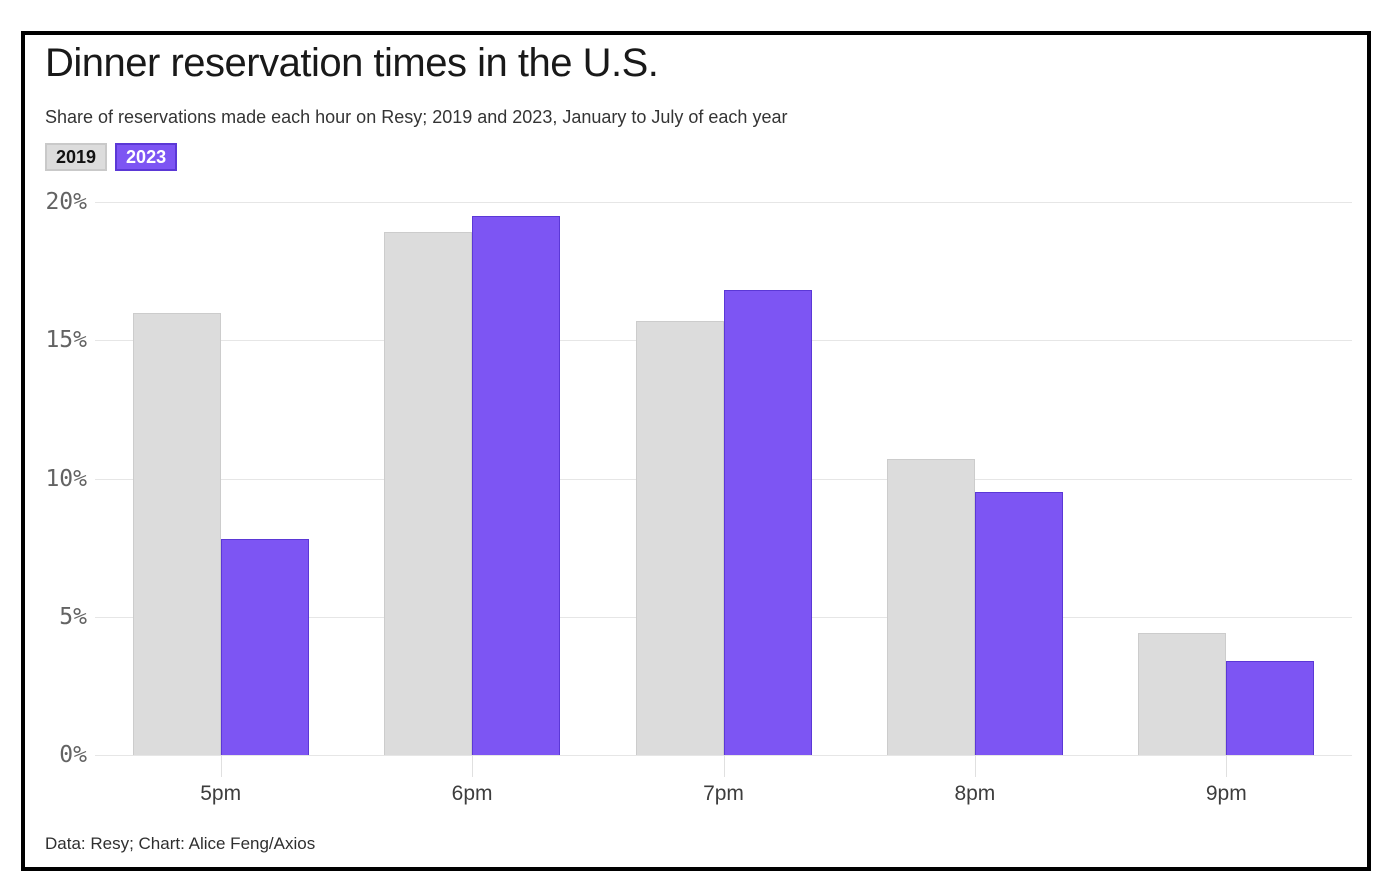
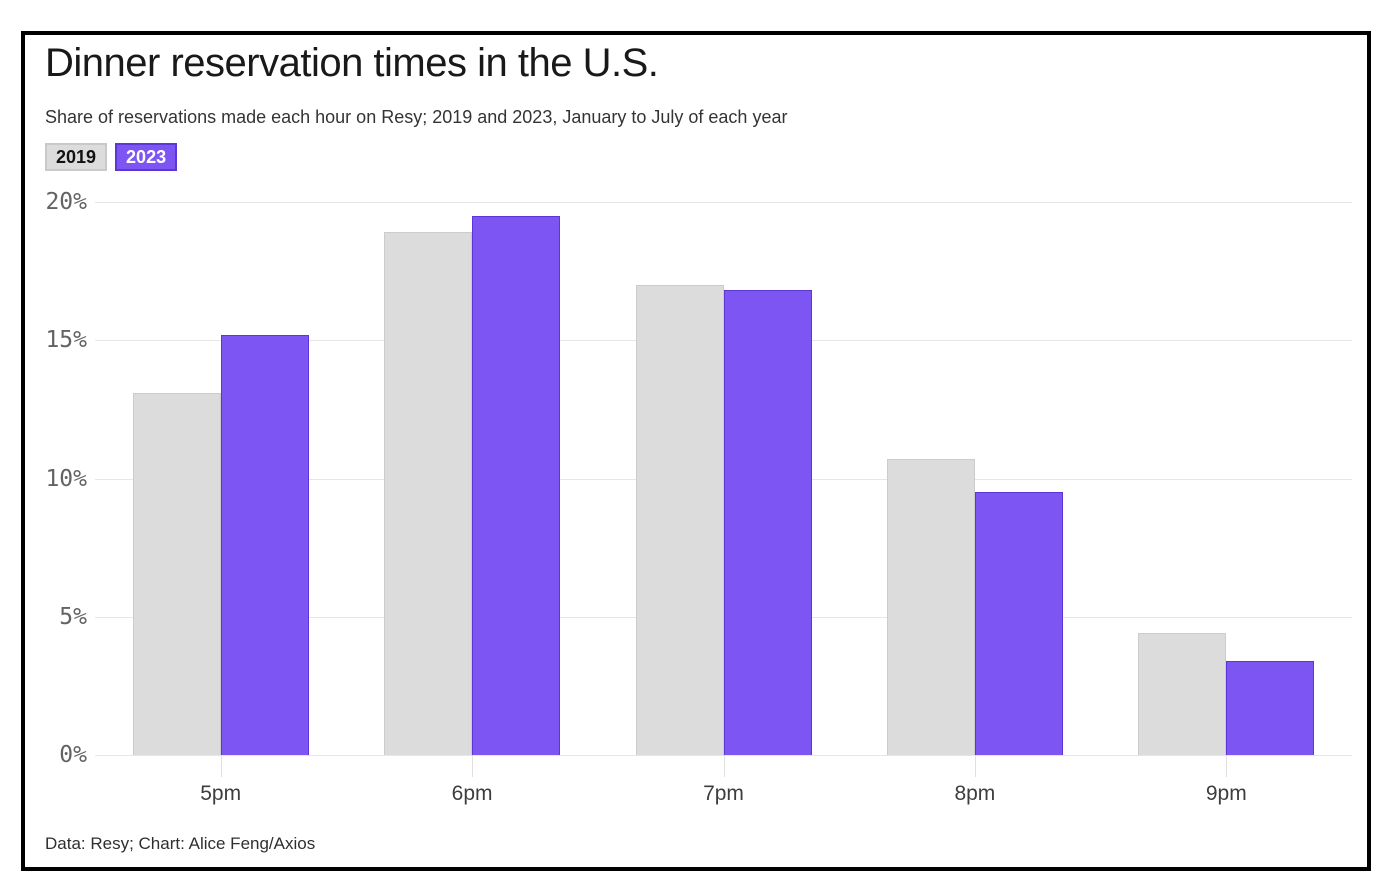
2019/5pm: 16.0% -> 13.1%
2023/5pm: 7.8% -> 15.2%
2019/7pm: 15.7% -> 17.0%
